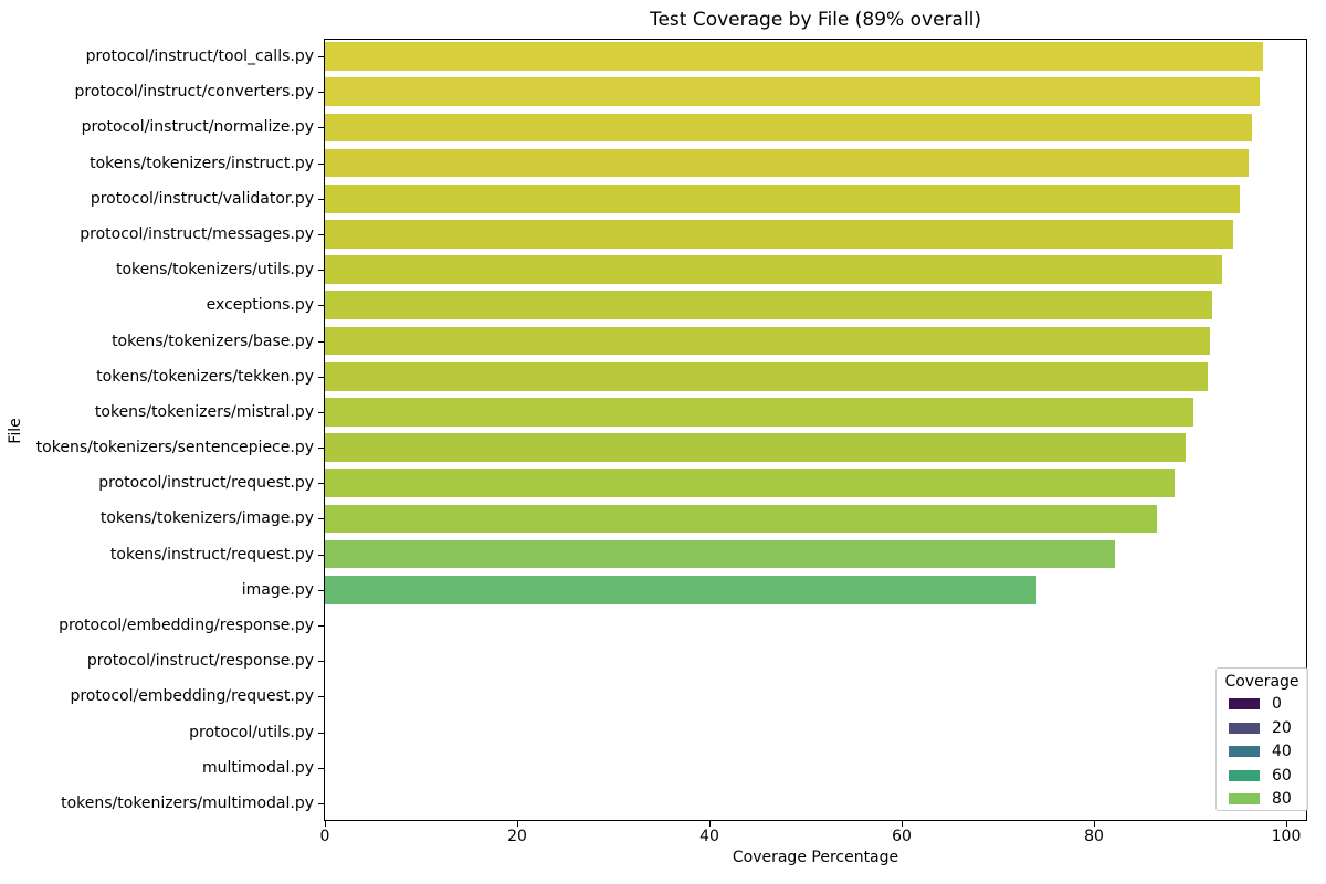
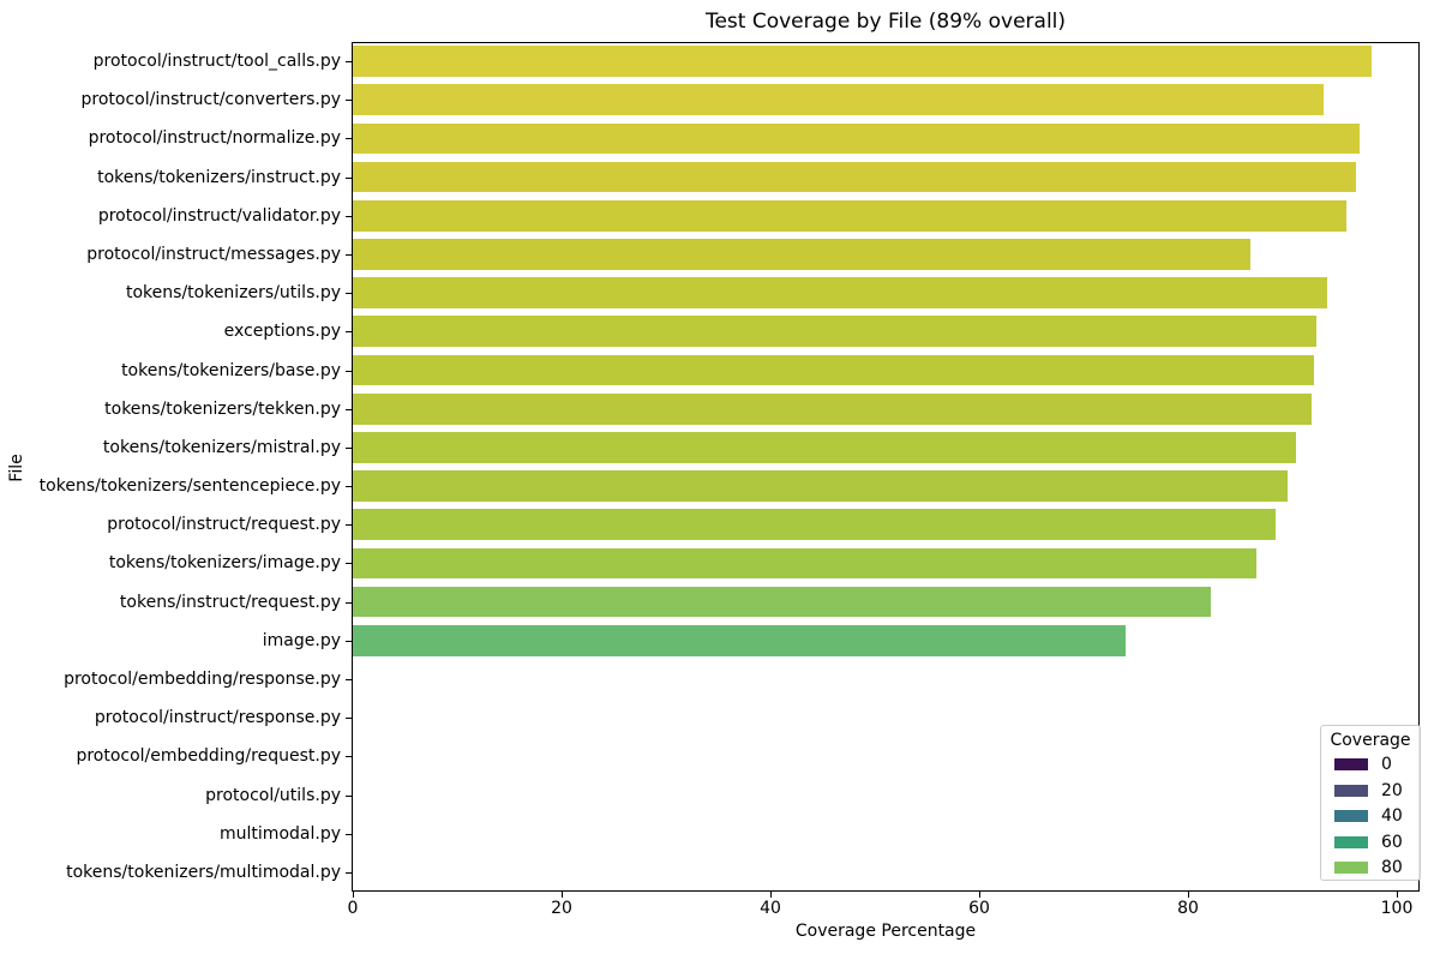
protocol/instruct/converters.py: 97 -> 93
protocol/instruct/messages.py: 94 -> 86
